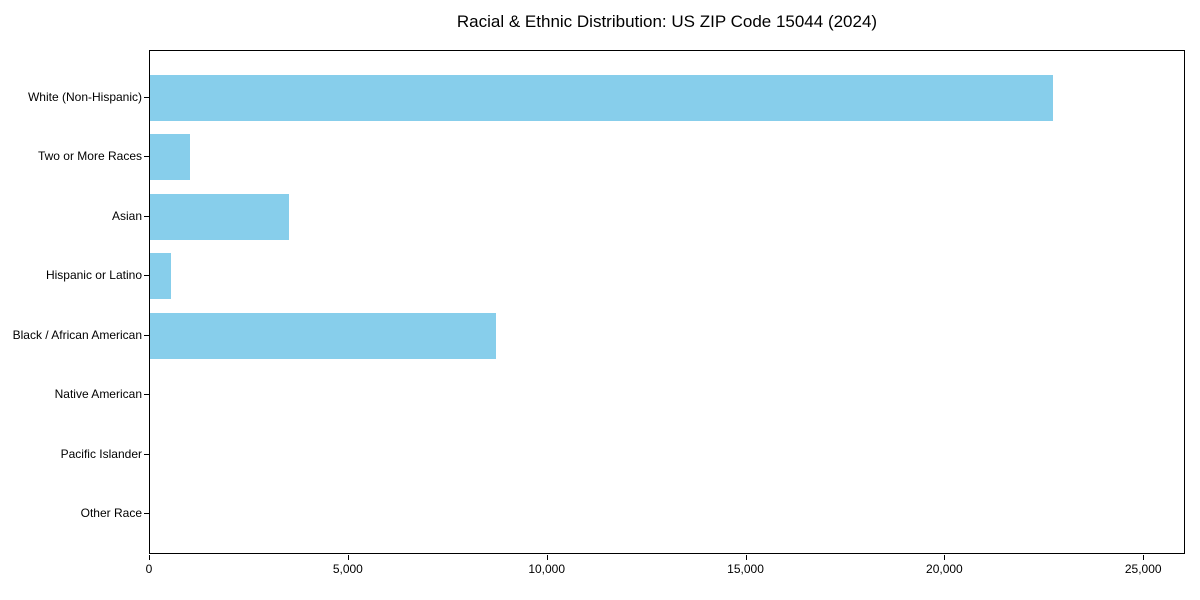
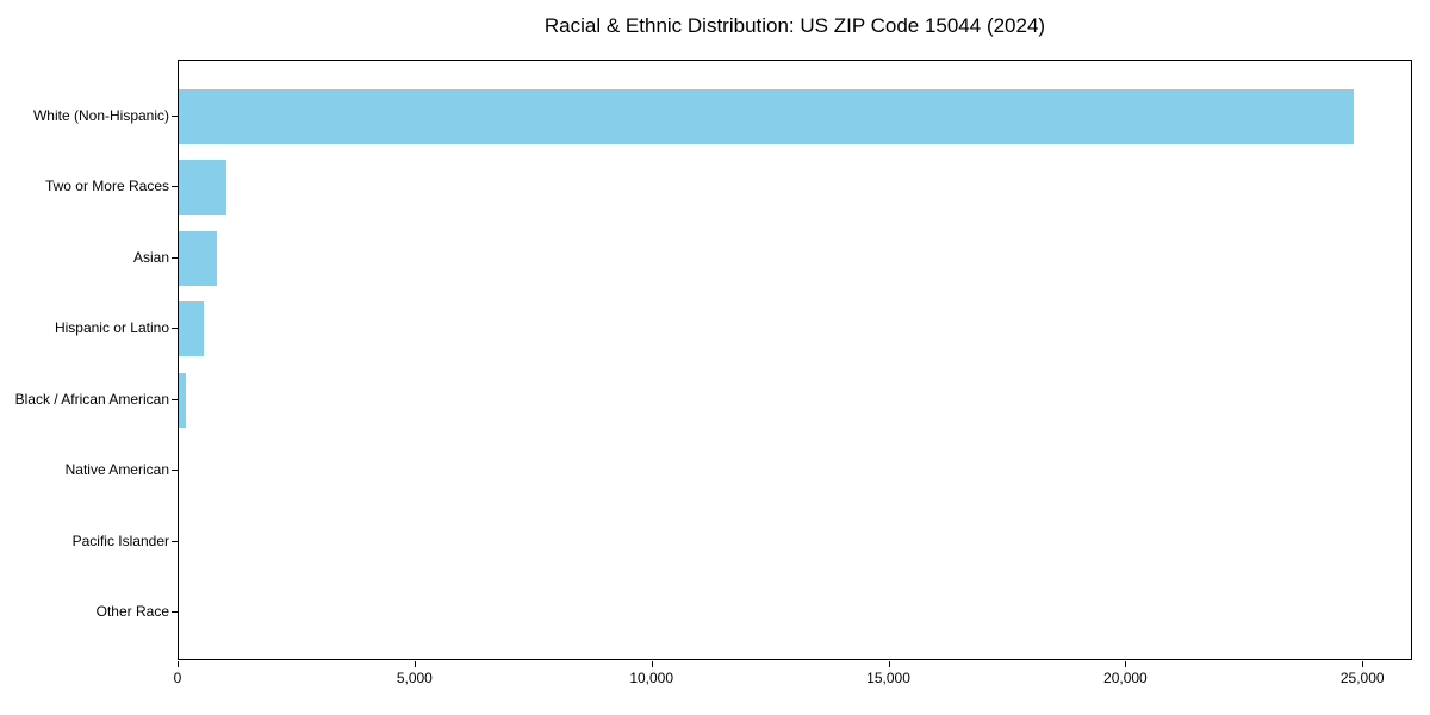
White (Non-Hispanic): 22700 -> 24800
Asian: 3500 -> 800
Black / African American: 8700 -> 200
